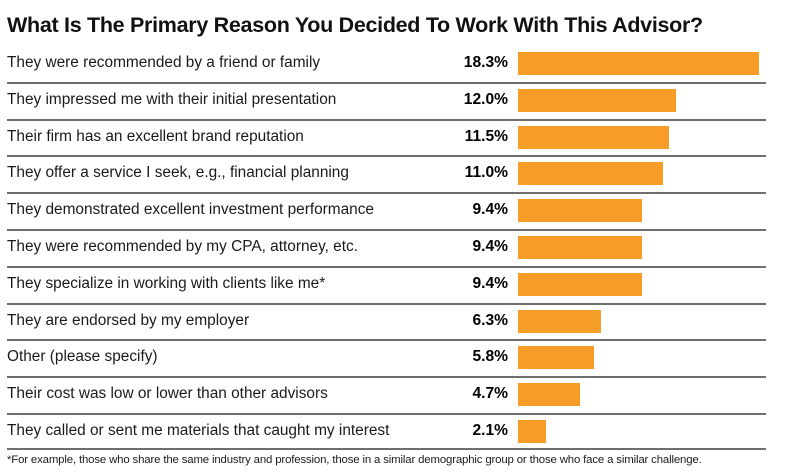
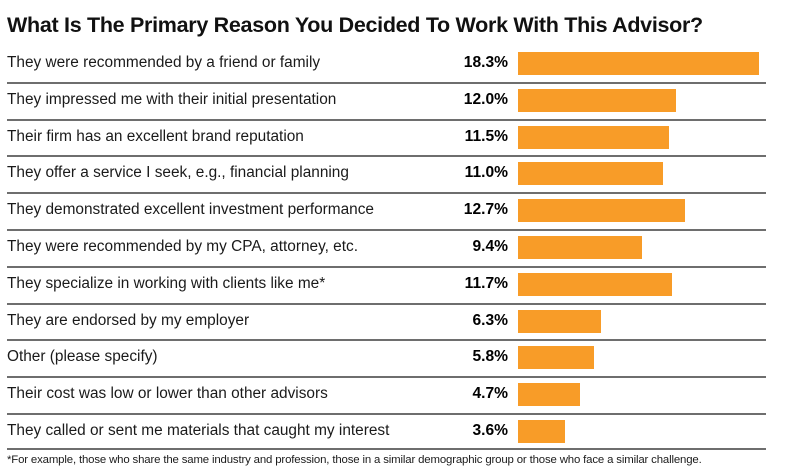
They demonstrated excellent investment performance: 9.4% -> 12.7%
They specialize in working with clients like me*: 9.4% -> 11.7%
They called or sent me materials that caught my interest: 2.1% -> 3.6%
